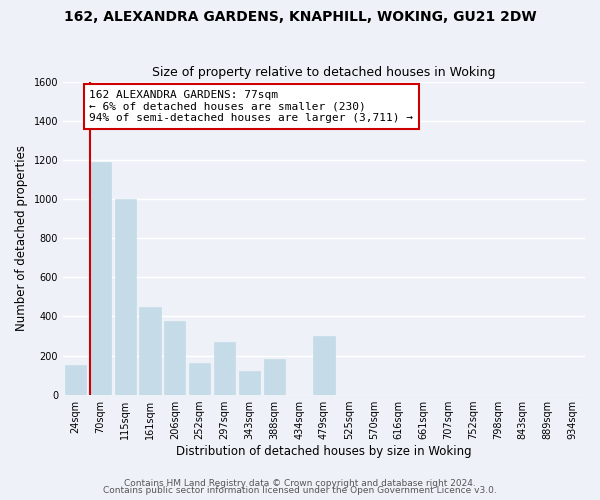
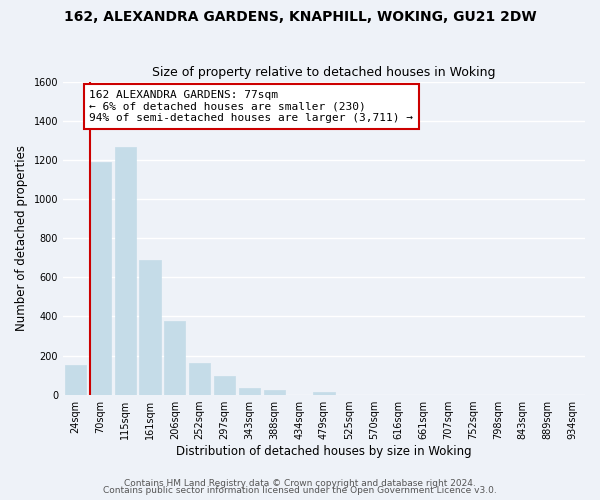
115sqm: 1000 -> 1260
161sqm: 450 -> 690
297sqm: 270 -> 90
343sqm: 120 -> 40
388sqm: 180 -> 20
479sqm: 300 -> 20
